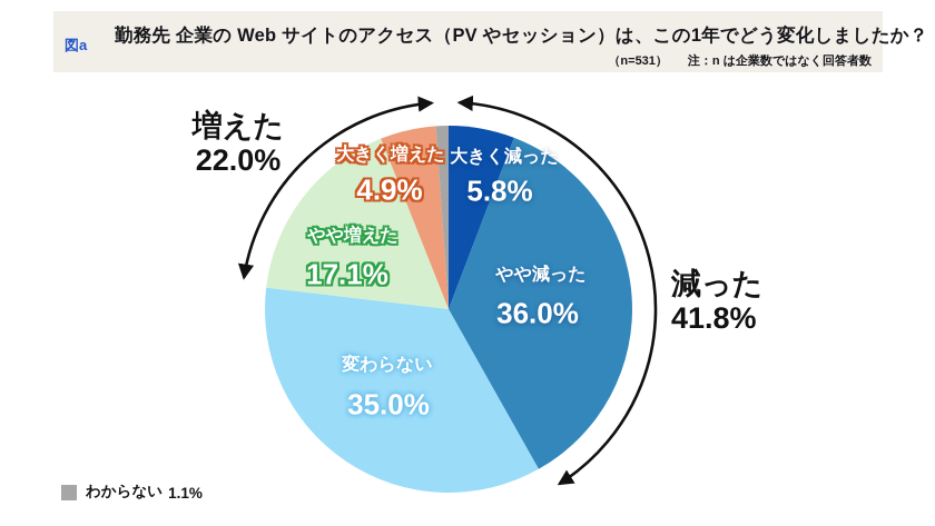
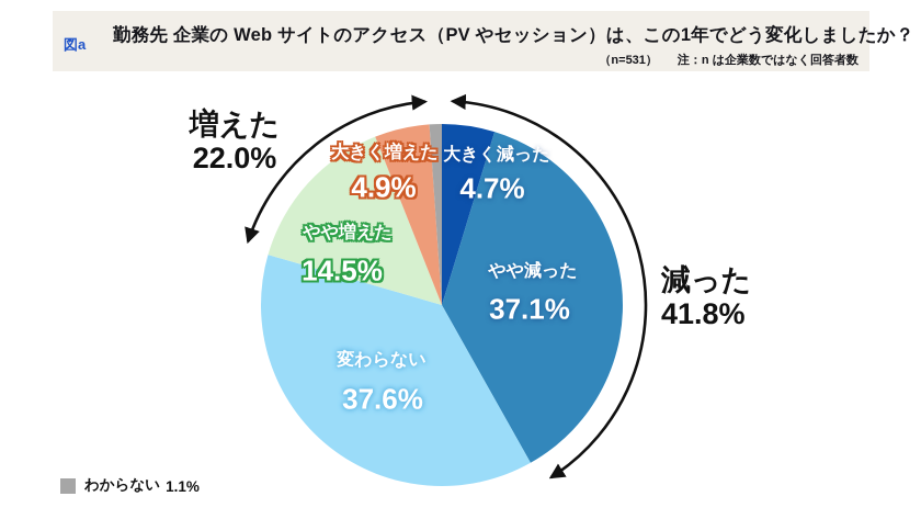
大きく減った: 5.8% -> 4.7%
やや減った: 36.0% -> 37.1%
変わらない: 35.0% -> 37.6%
やや増えた: 17.1% -> 14.5%
